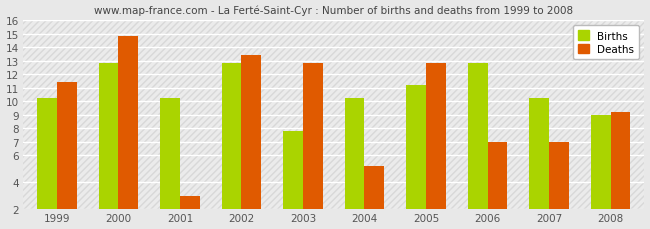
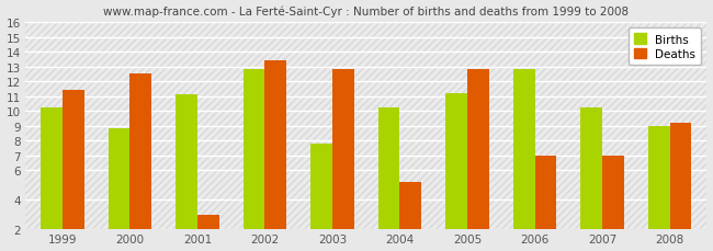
Births/2000: 12.8 -> 8.8
Deaths/2000: 14.8 -> 12.5
Births/2001: 10.2 -> 11.1
